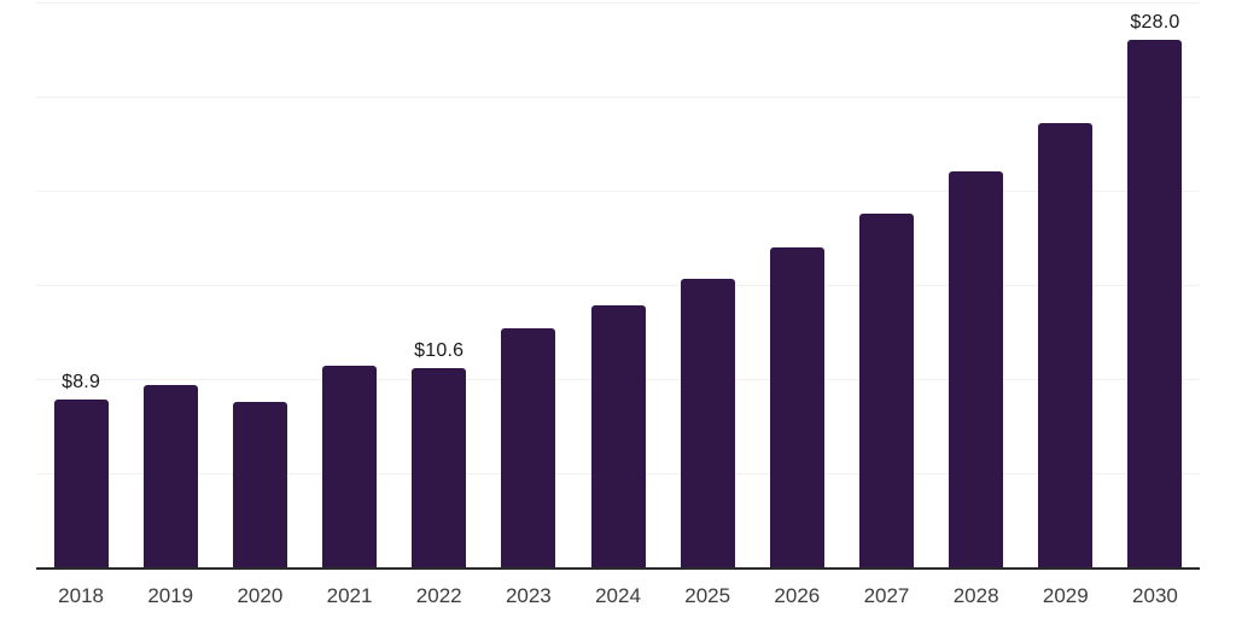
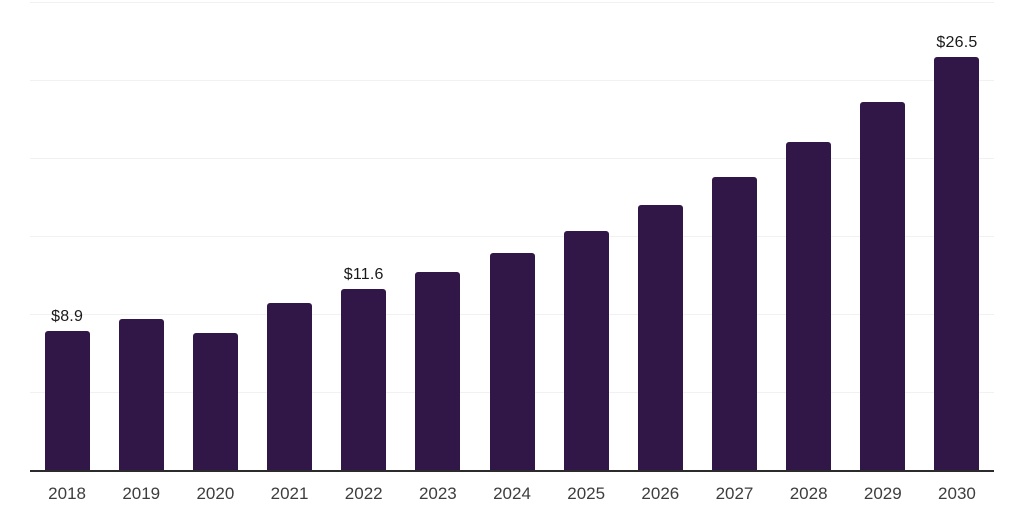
2022: $10.6 -> $11.6
2030: $28.0 -> $26.5
